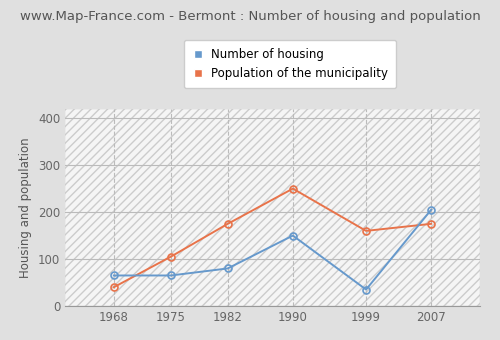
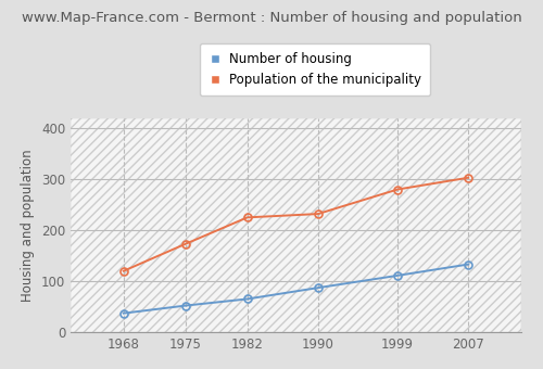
Number of housing/1968: 65 -> 37
Population of the municipality/1968: 40 -> 120
Number of housing/1975: 65 -> 52
Population of the municipality/1975: 105 -> 173
Number of housing/1982: 80 -> 65
Population of the municipality/1982: 175 -> 225
Number of housing/1990: 150 -> 87
Population of the municipality/1990: 250 -> 232
Number of housing/1999: 35 -> 111
Population of the municipality/1999: 160 -> 280
Number of housing/2007: 205 -> 133
Population of the municipality/2007: 175 -> 303
